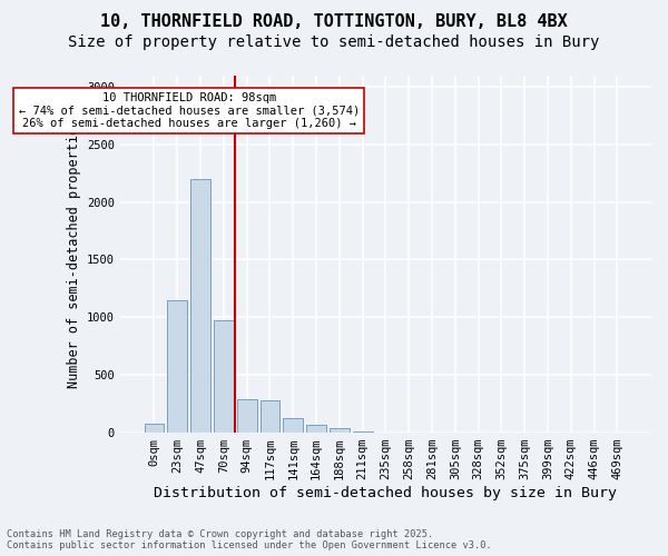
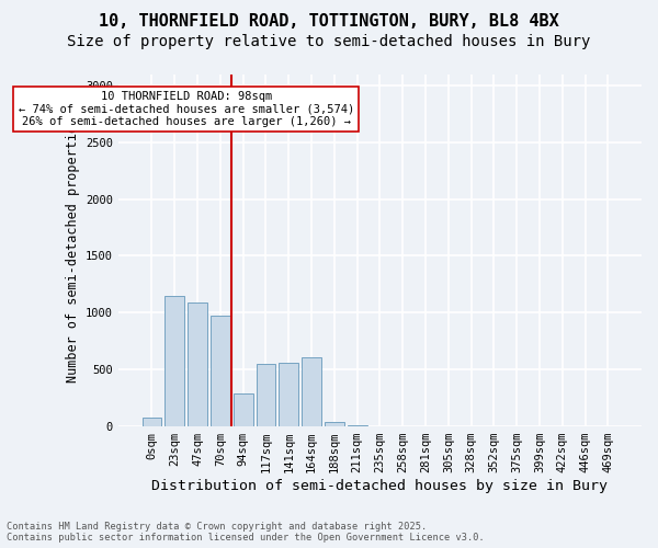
47sqm: 2200 -> 1090
117sqm: 280 -> 550
141sqm: 130 -> 560
164sqm: 70 -> 610
